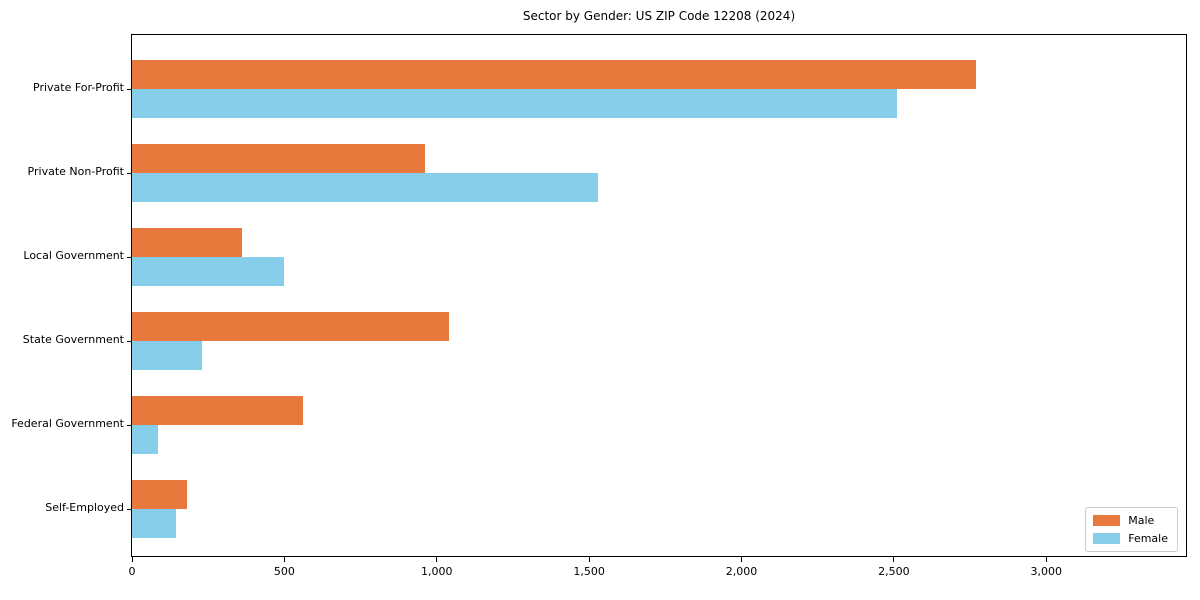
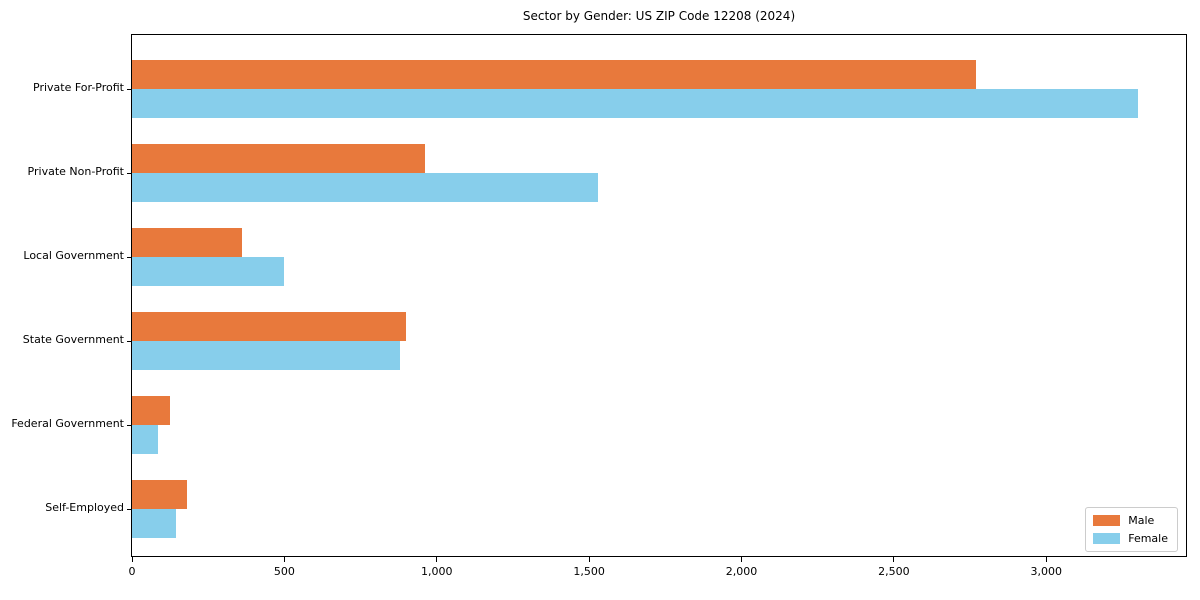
Female/Private For-Profit: 2510 -> 3300
Male/State Government: 1040 -> 900
Female/State Government: 230 -> 880
Male/Federal Government: 560 -> 120
